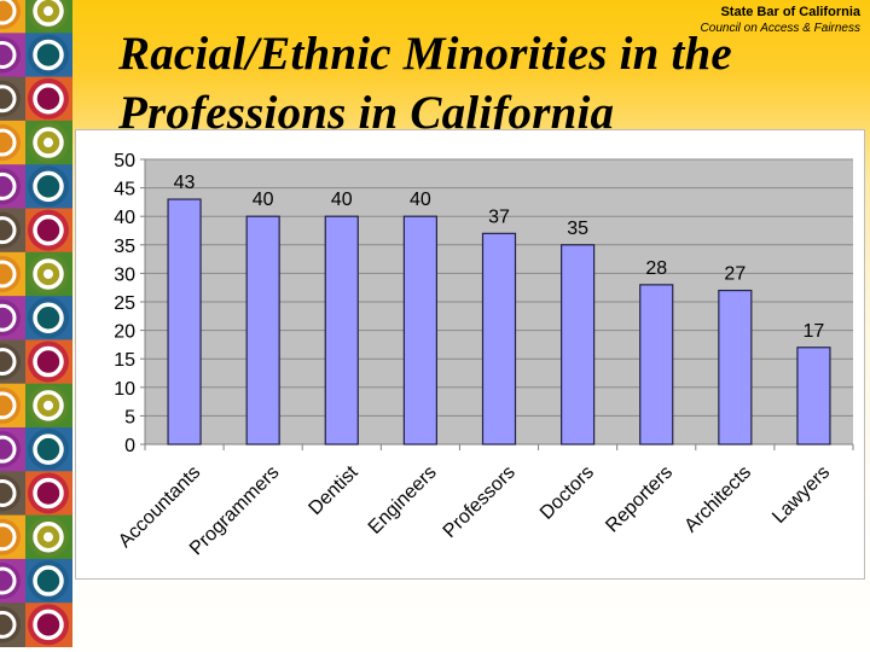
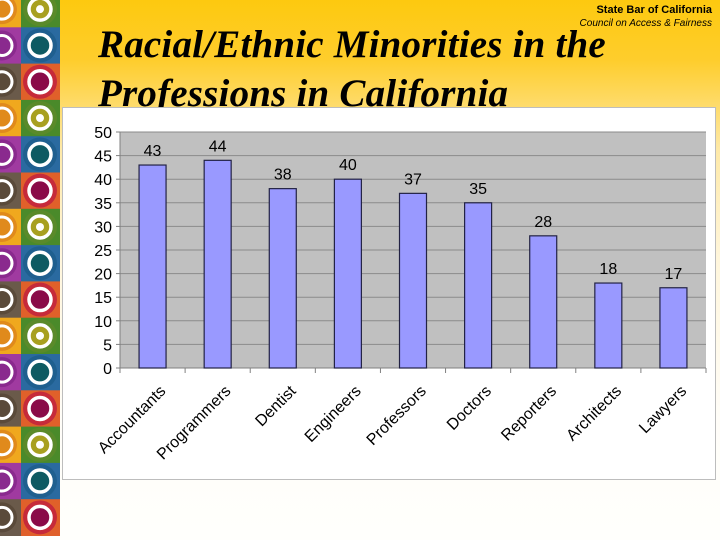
Programmers: 40 -> 44
Dentist: 40 -> 38
Architects: 27 -> 18
